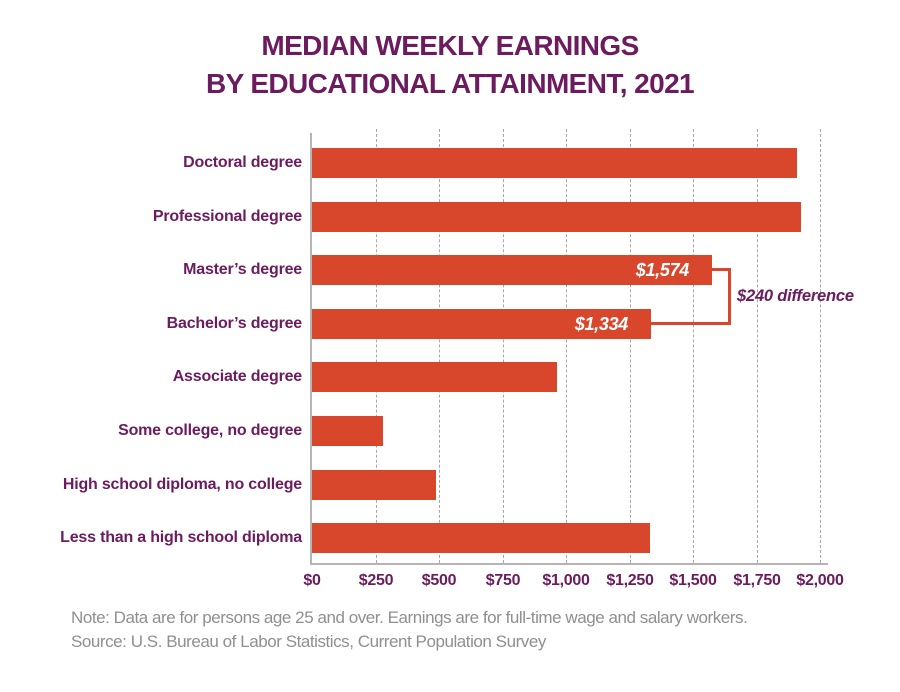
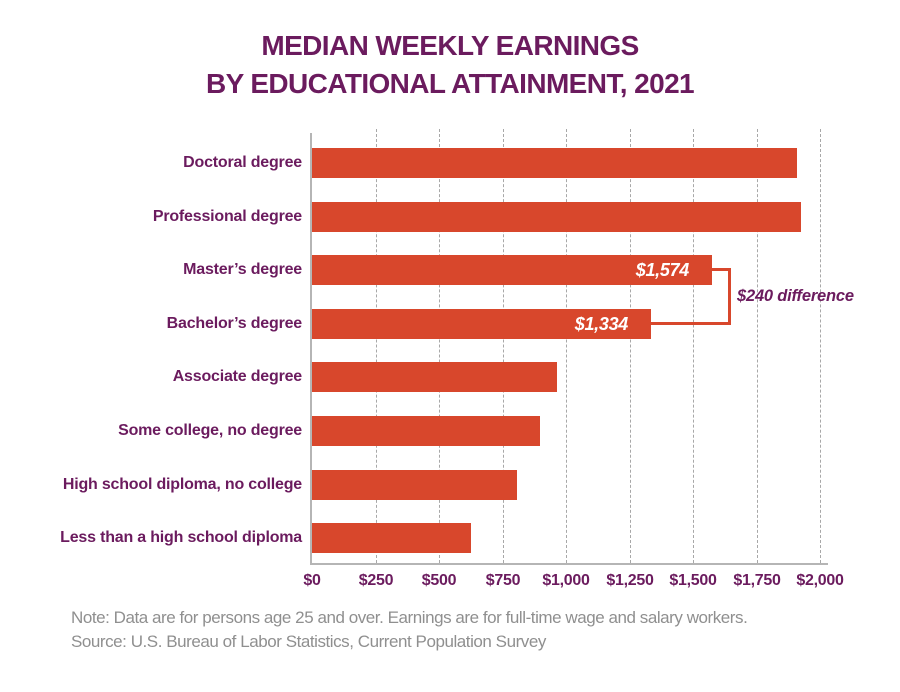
Some college, no degree: $280 -> $900
High school diploma, no college: $490 -> $810
Less than a high school diploma: $1330 -> $630
